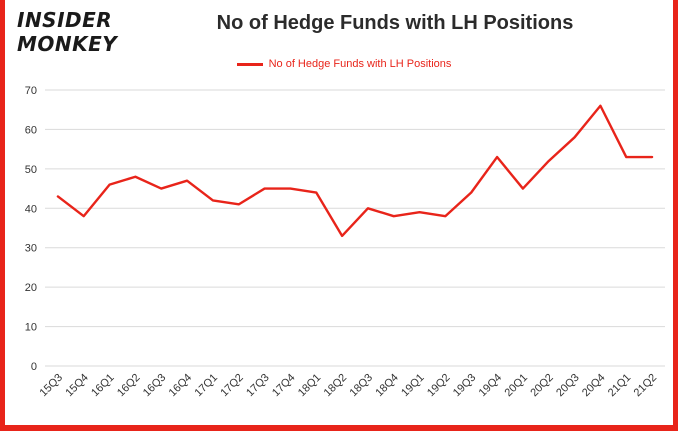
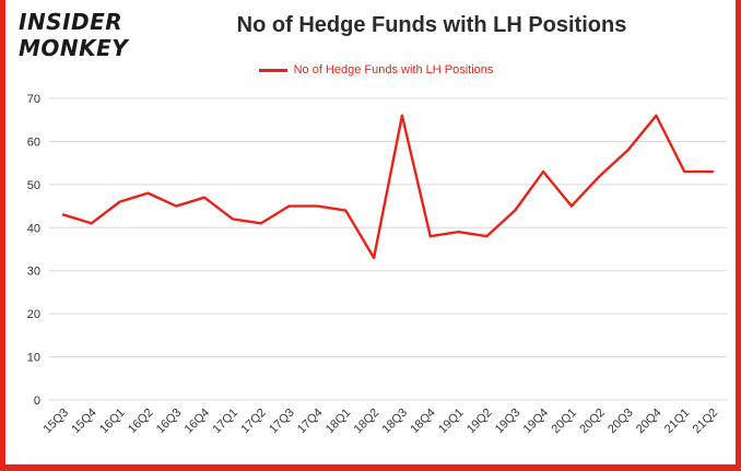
15Q4: 38 -> 41
18Q3: 40 -> 66
